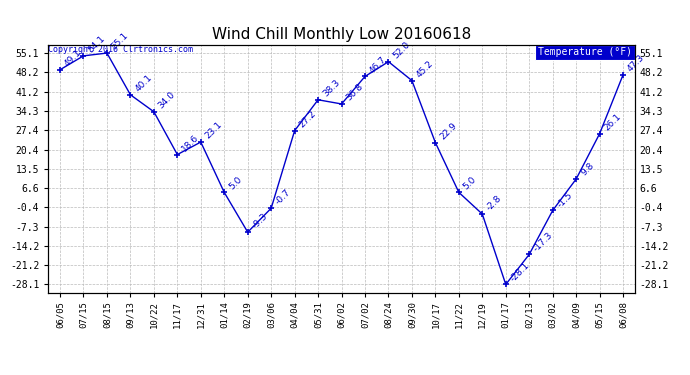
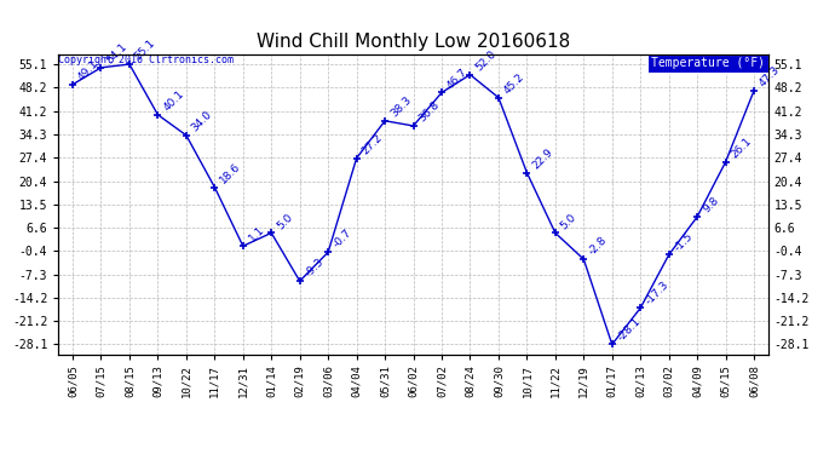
12/31: 23.1 -> 1.1
